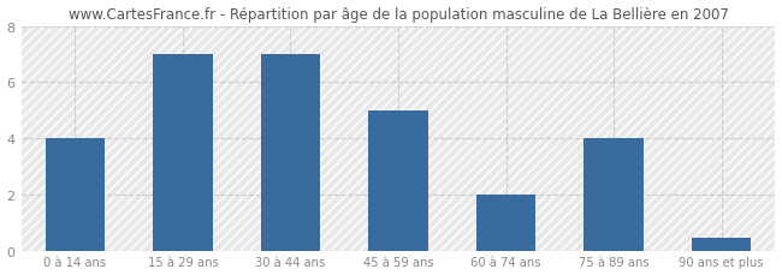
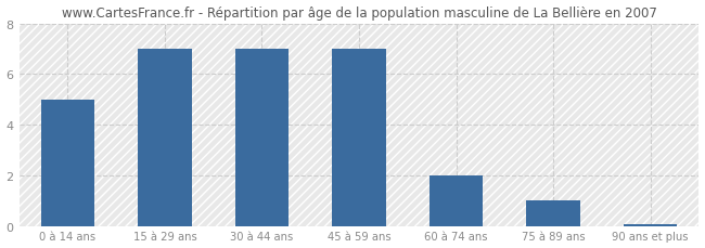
0 à 14 ans: 4.00 -> 5.00
45 à 59 ans: 5.00 -> 7.00
75 à 89 ans: 4.00 -> 1.00
90 ans et plus: 0.45 -> 0.07
